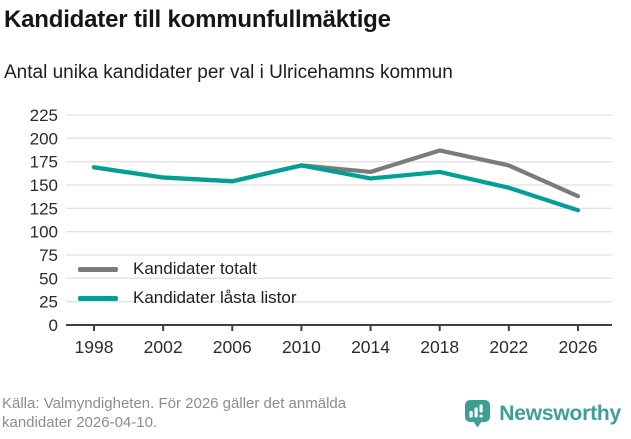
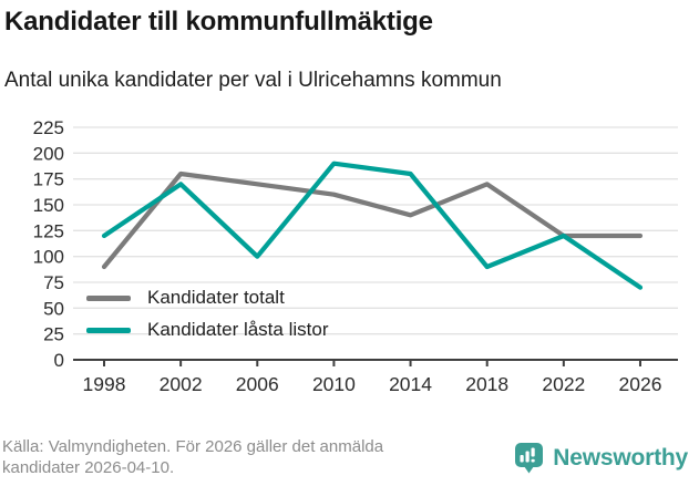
Kandidater totalt/1998: 170 -> 90
Kandidater låsta listor/1998: 170 -> 120
Kandidater totalt/2002: 160 -> 180
Kandidater låsta listor/2002: 160 -> 170
Kandidater totalt/2006: 150 -> 170
Kandidater låsta listor/2006: 150 -> 100
Kandidater totalt/2010: 170 -> 160
Kandidater låsta listor/2010: 170 -> 190
Kandidater totalt/2014: 160 -> 140
Kandidater låsta listor/2014: 160 -> 180
Kandidater totalt/2018: 190 -> 170
Kandidater låsta listor/2018: 160 -> 90
Kandidater totalt/2022: 170 -> 120
Kandidater låsta listor/2022: 150 -> 120
Kandidater totalt/2026: 140 -> 120
Kandidater låsta listor/2026: 120 -> 70
